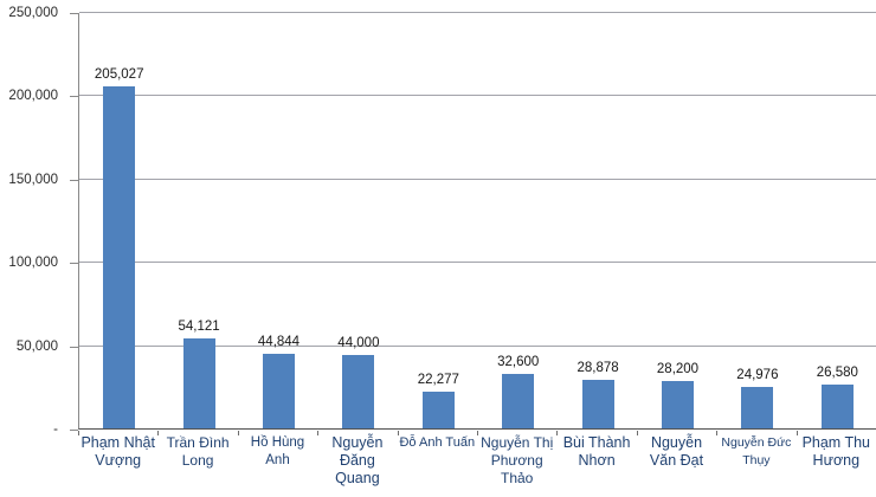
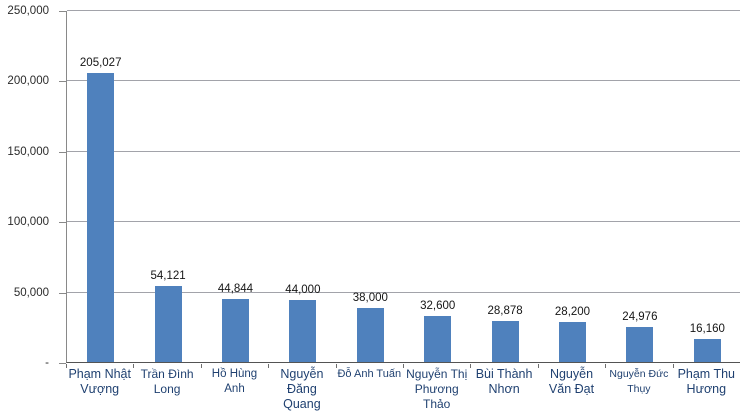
Đỗ Anh Tuấn: 22,277 -> 38,000
Phạm Thu Hương: 26,580 -> 16,160
